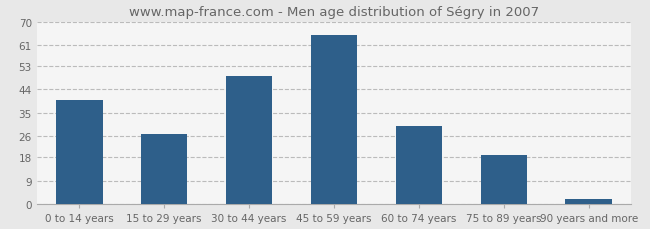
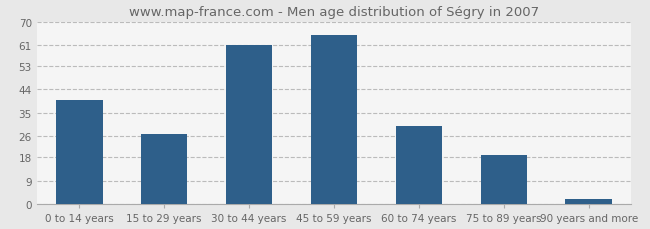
30 to 44 years: 49 -> 61
